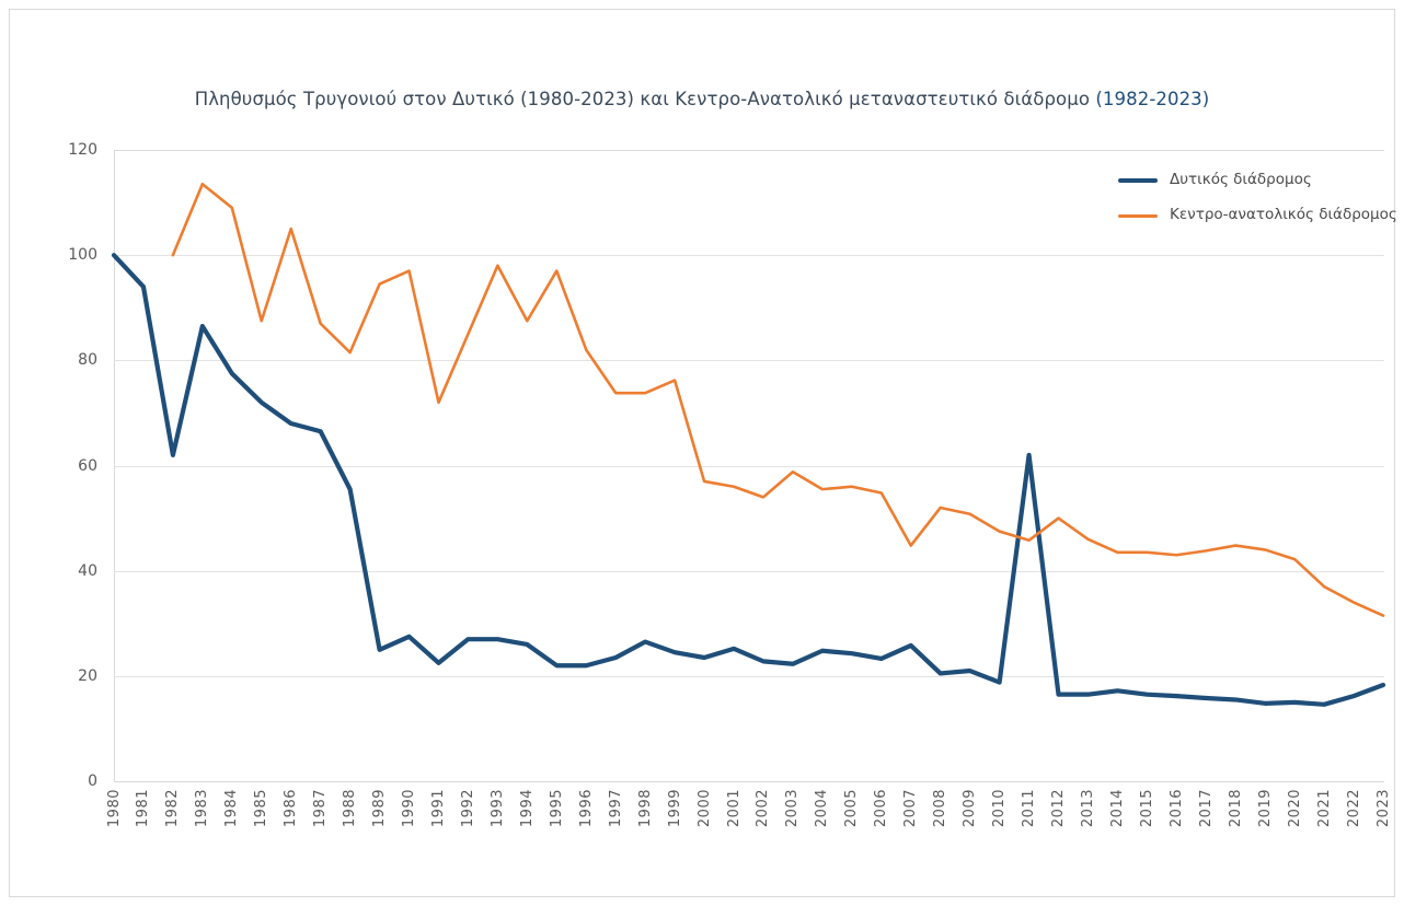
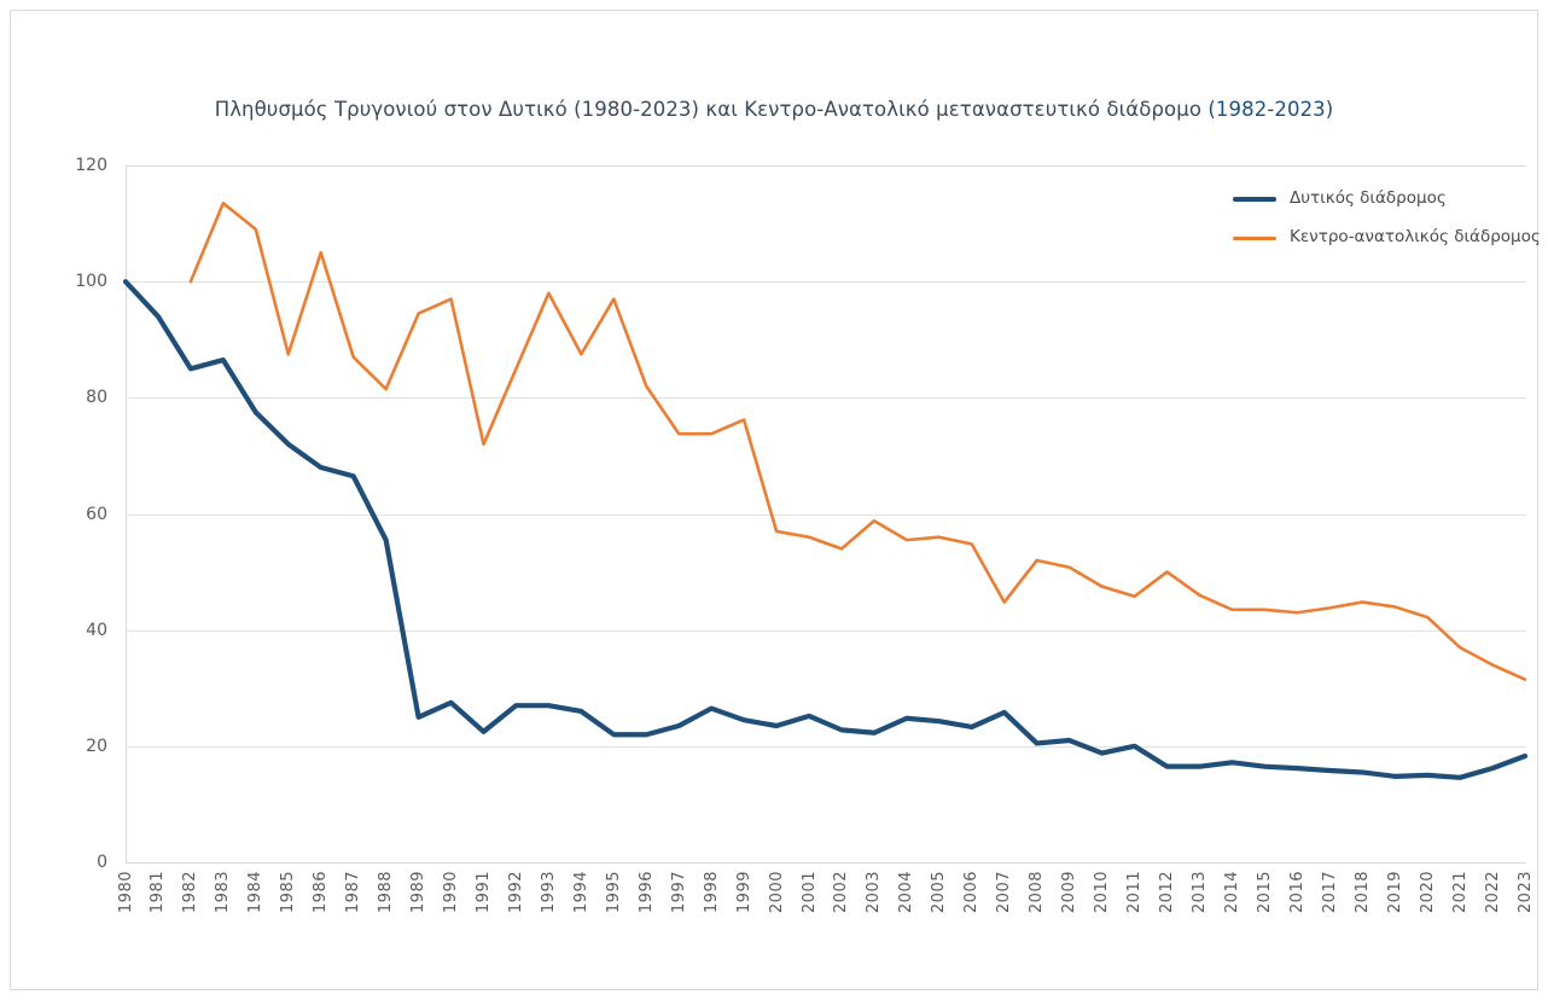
Δυτικός διάδρομος/1982: 62 -> 85
Δυτικός διάδρομος/2011: 62 -> 20
